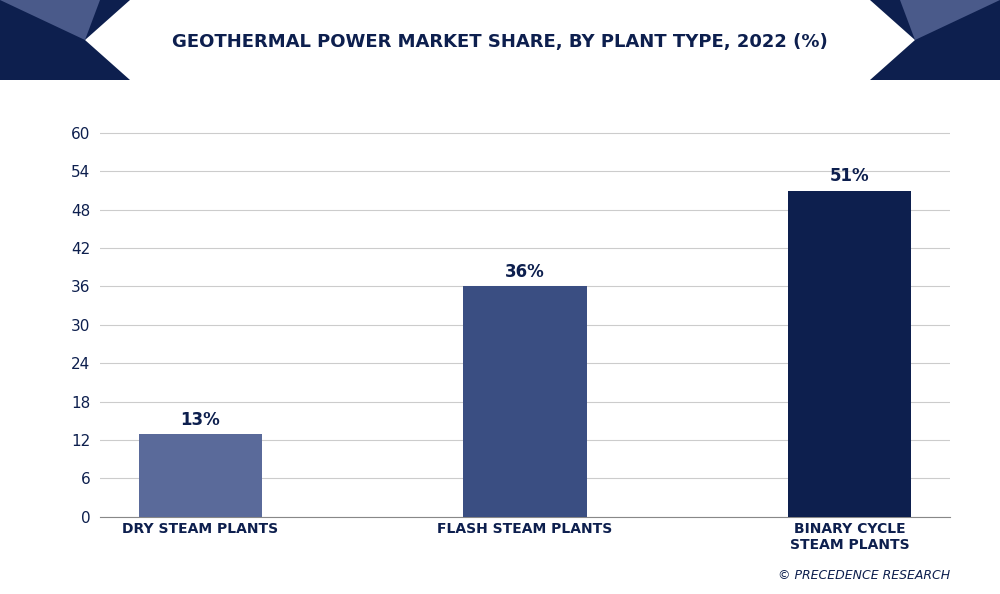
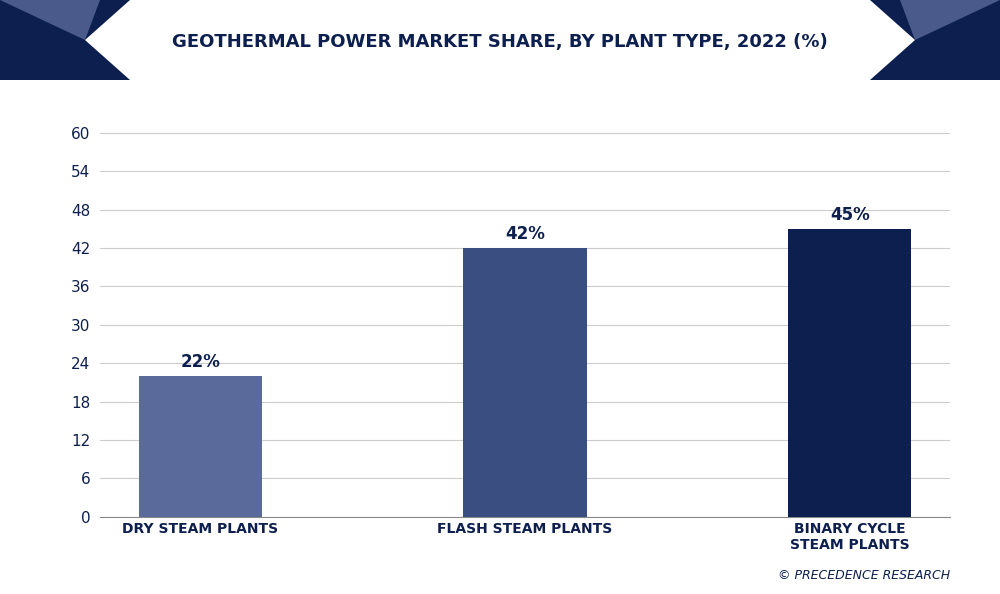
DRY STEAM PLANTS: 13% -> 22%
FLASH STEAM PLANTS: 36% -> 42%
BINARY CYCLE STEAM PLANTS: 51% -> 45%
